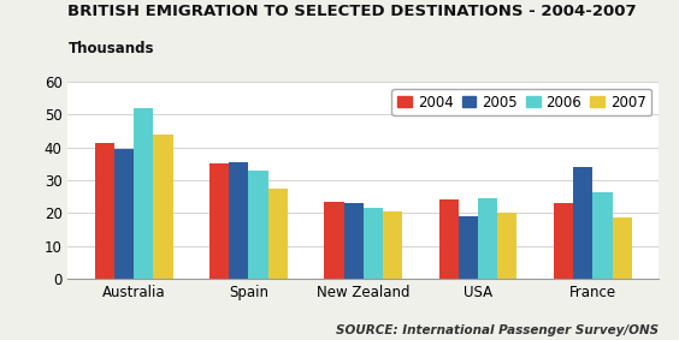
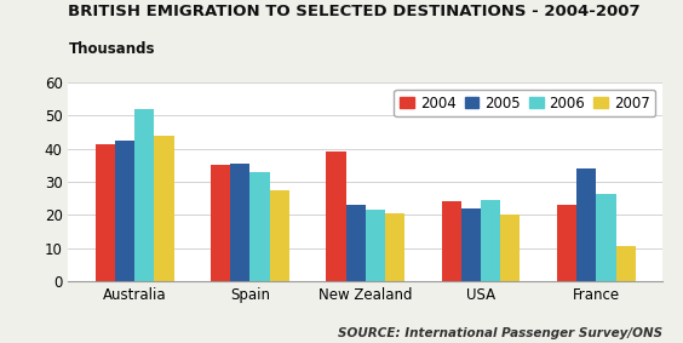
2005/Australia: 39.5 -> 42.5
2004/New Zealand: 23.5 -> 39.0
2005/USA: 19.0 -> 22.0
2007/France: 18.5 -> 10.5
